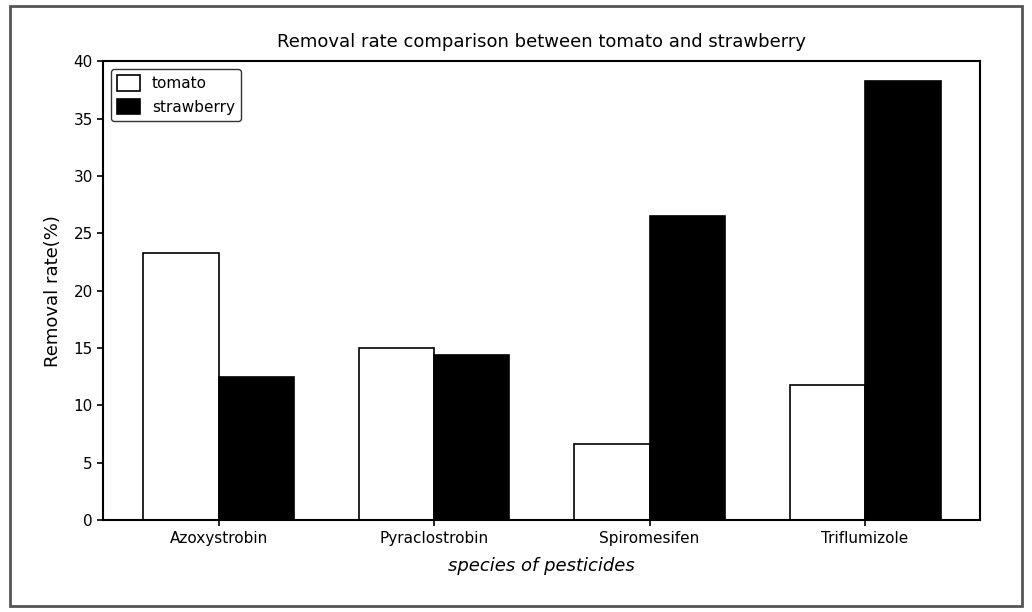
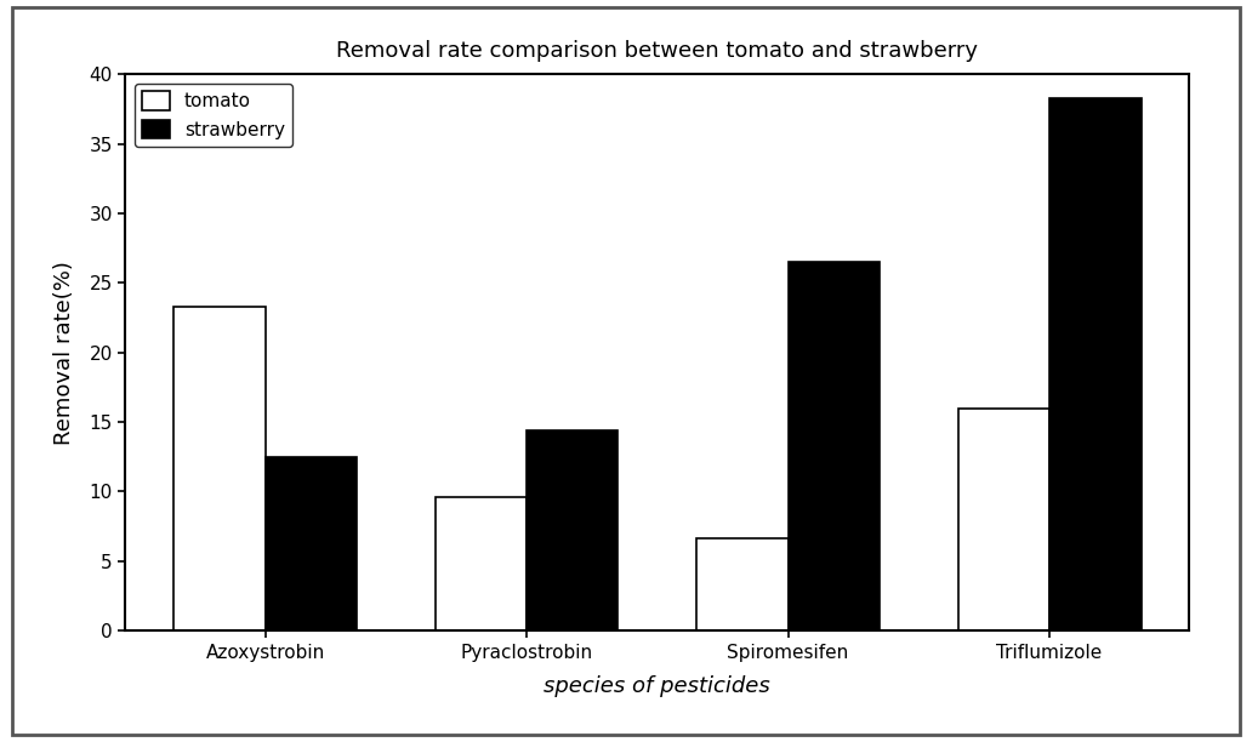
tomato/Pyraclostrobin: 15.0 -> 9.6
tomato/Triflumizole: 11.8 -> 16.0
